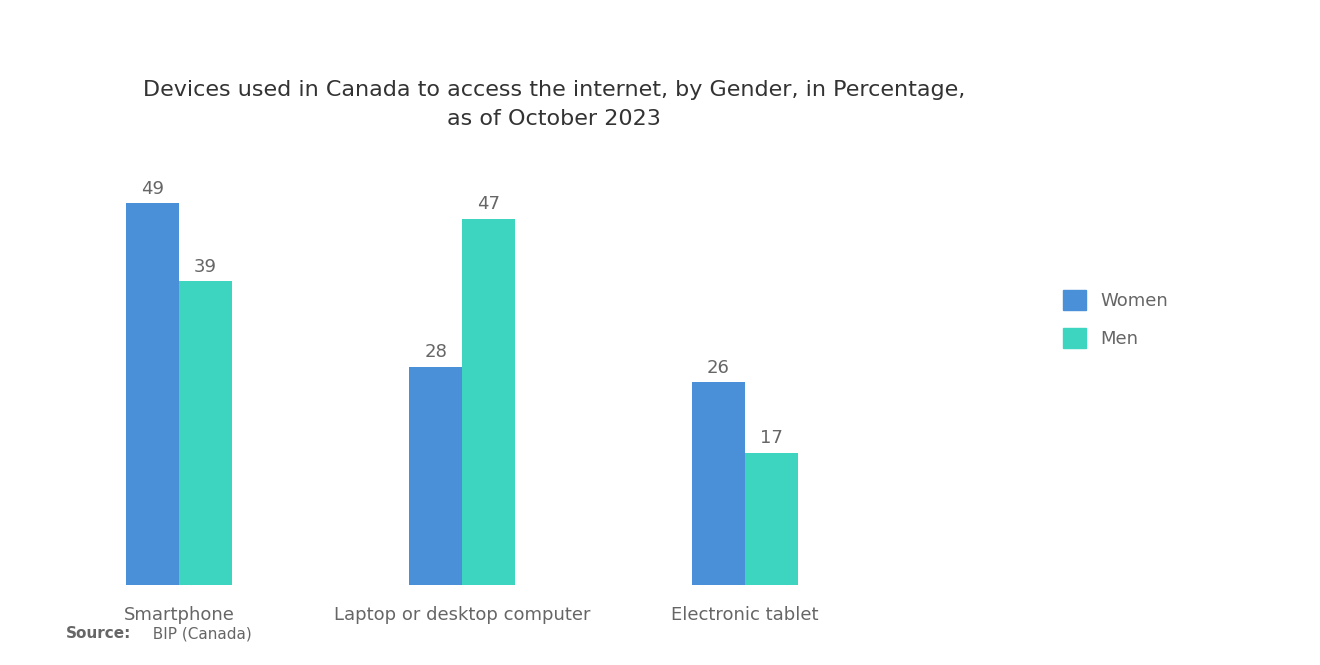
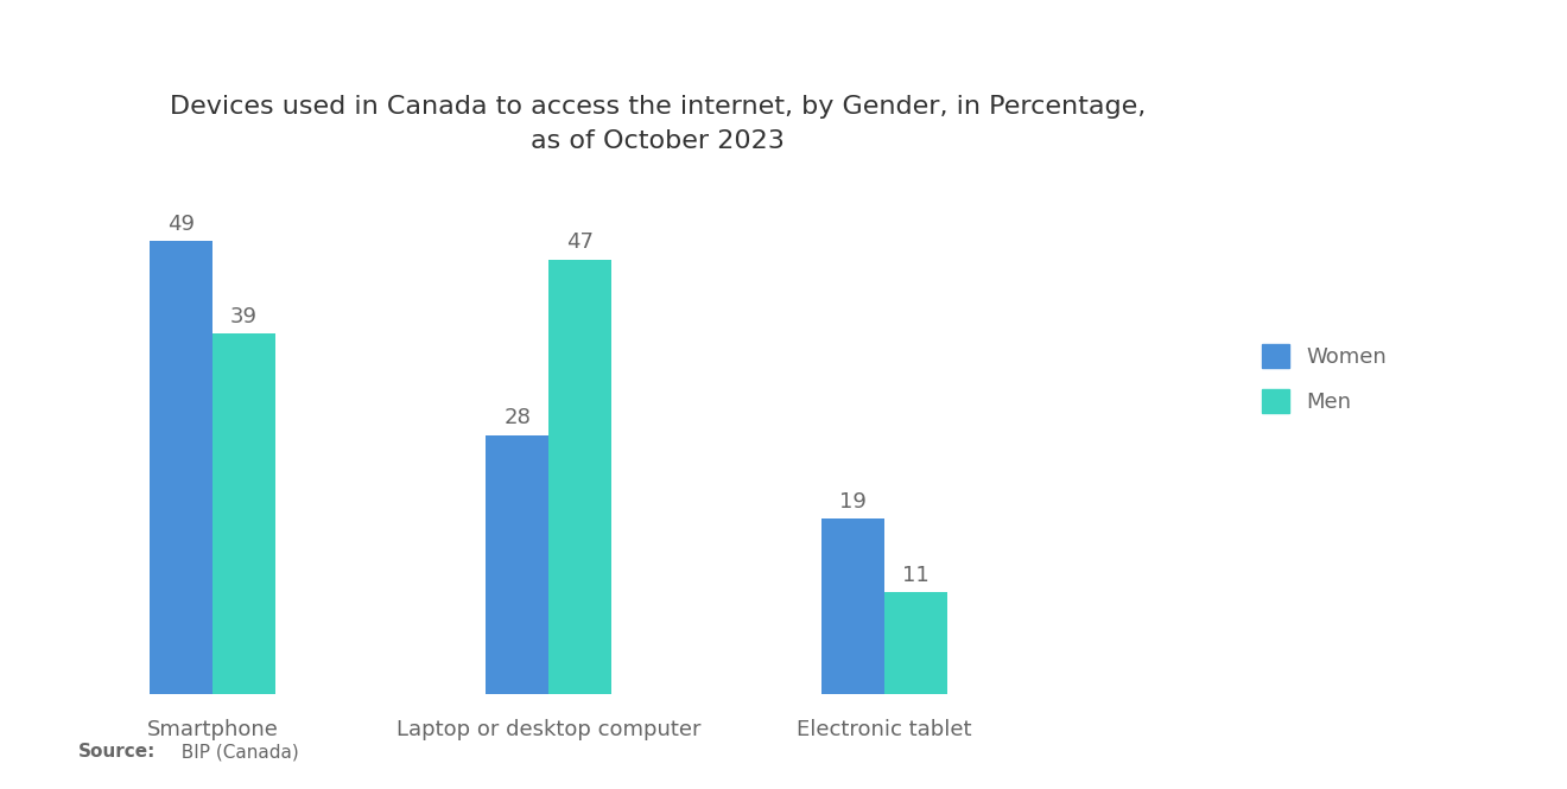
Women/Electronic tablet: 26 -> 19
Men/Electronic tablet: 17 -> 11
